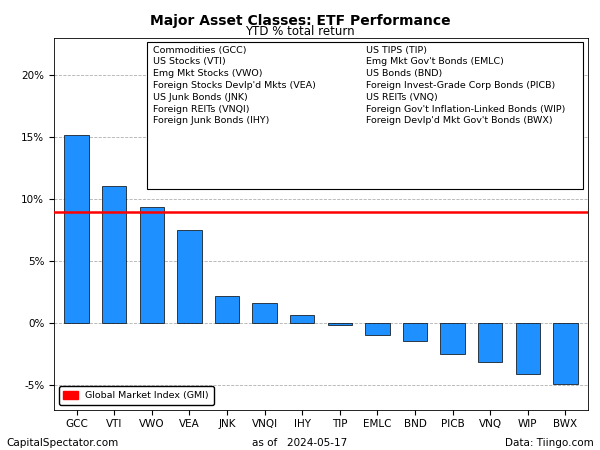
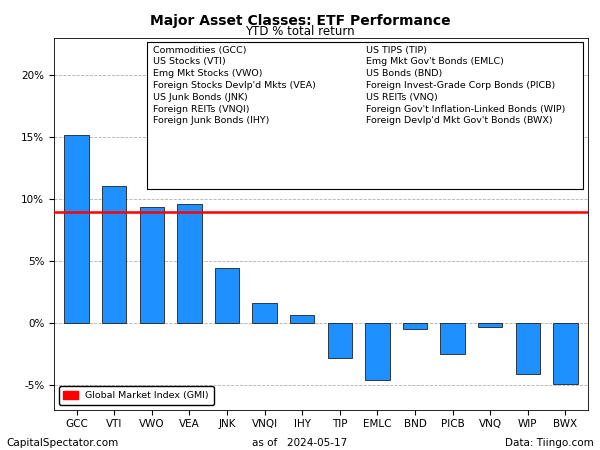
VEA: 7.5% -> 9.6%
JNK: 2.2% -> 4.4%
TIP: -0.2% -> -2.8%
EMLC: -1.0% -> -4.6%
BND: -1.5% -> -0.5%
VNQ: -3.2% -> -0.3%
